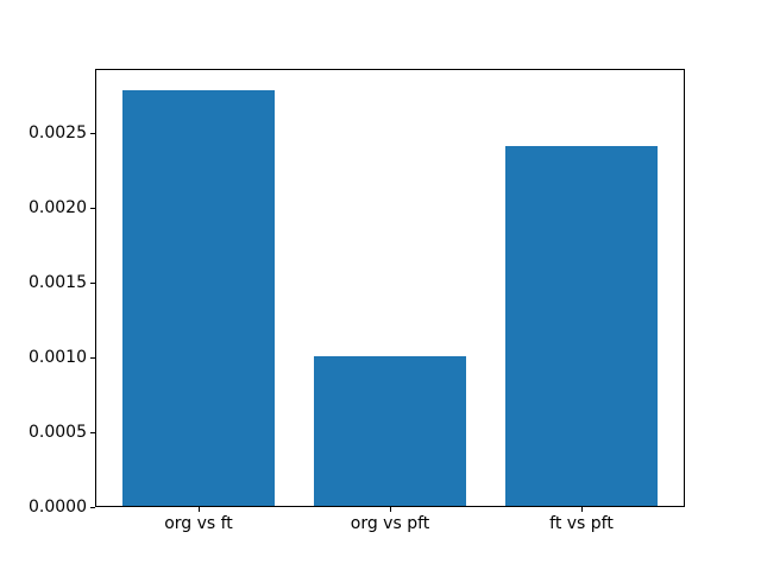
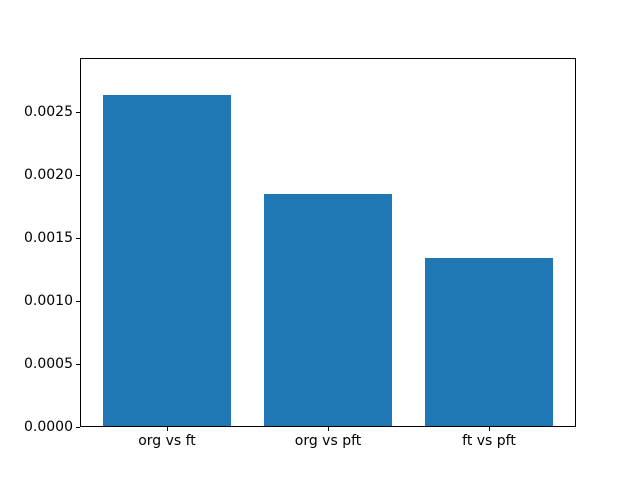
org vs ft: 0.00279 -> 0.00264
org vs pft: 0.00101 -> 0.00185
ft vs pft: 0.00241 -> 0.00134
